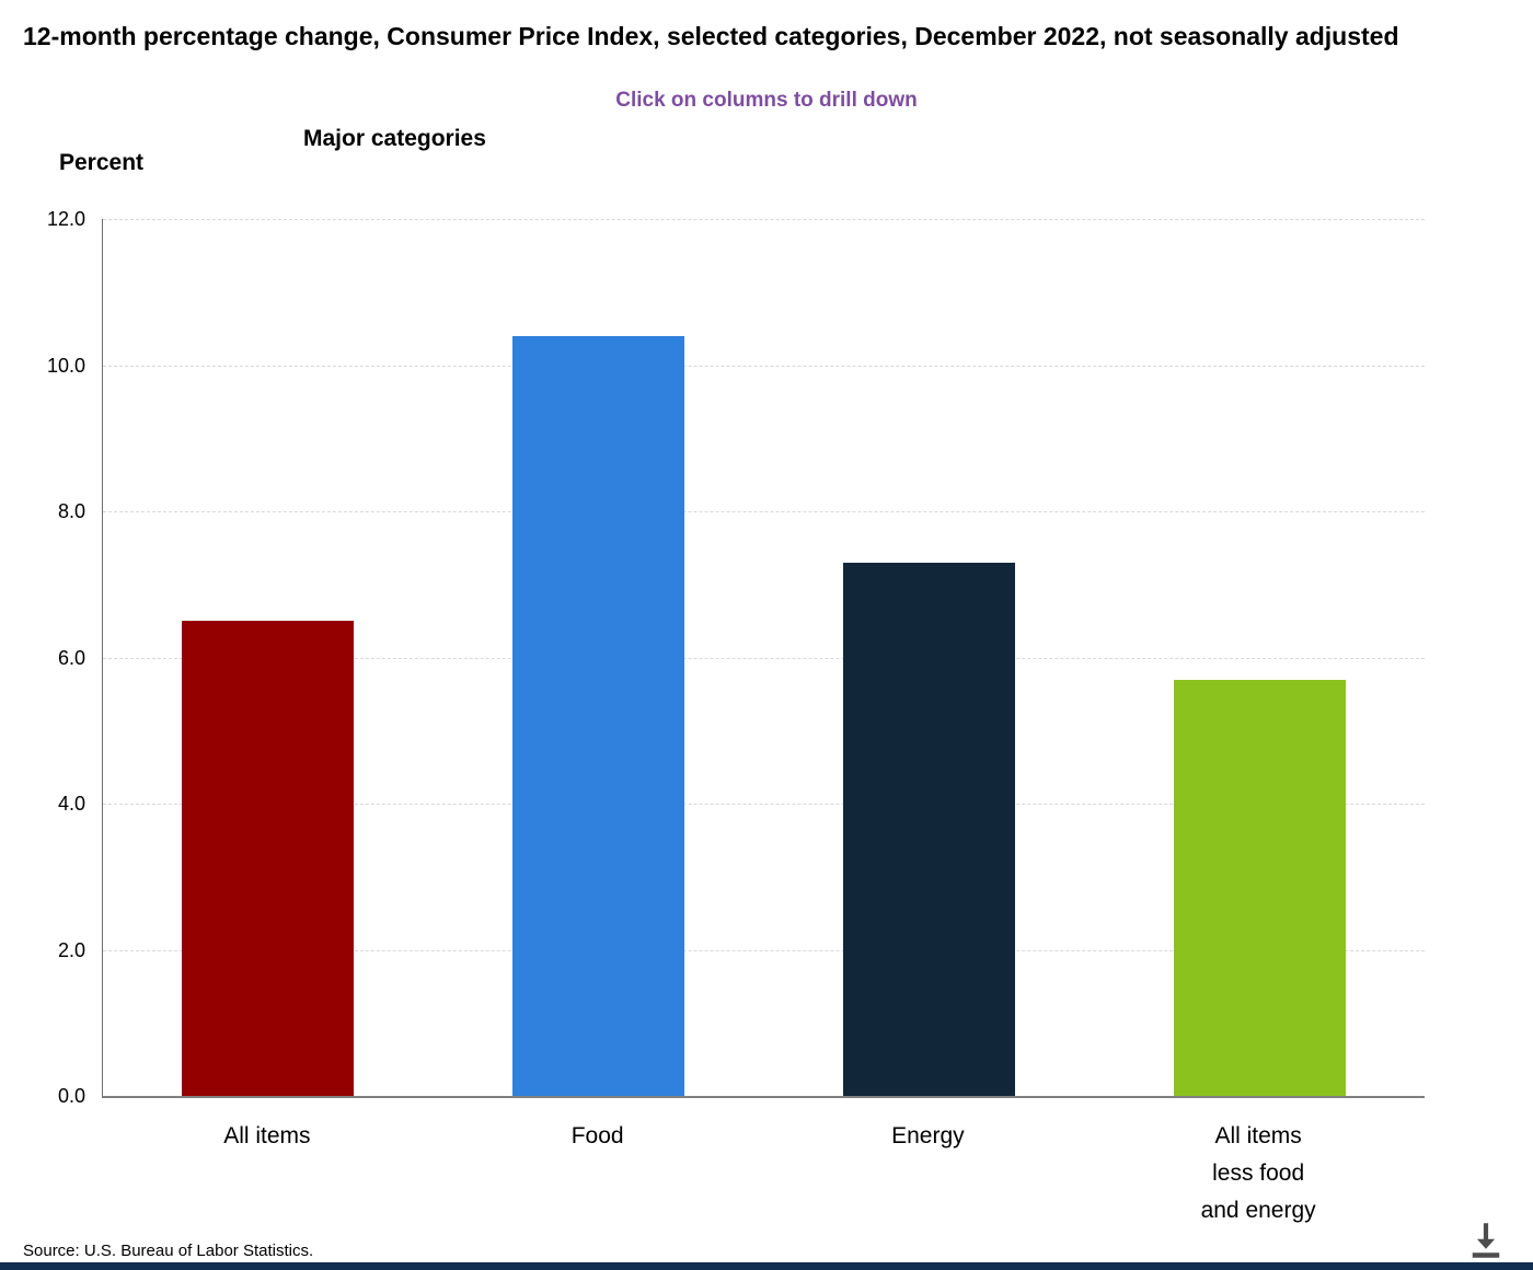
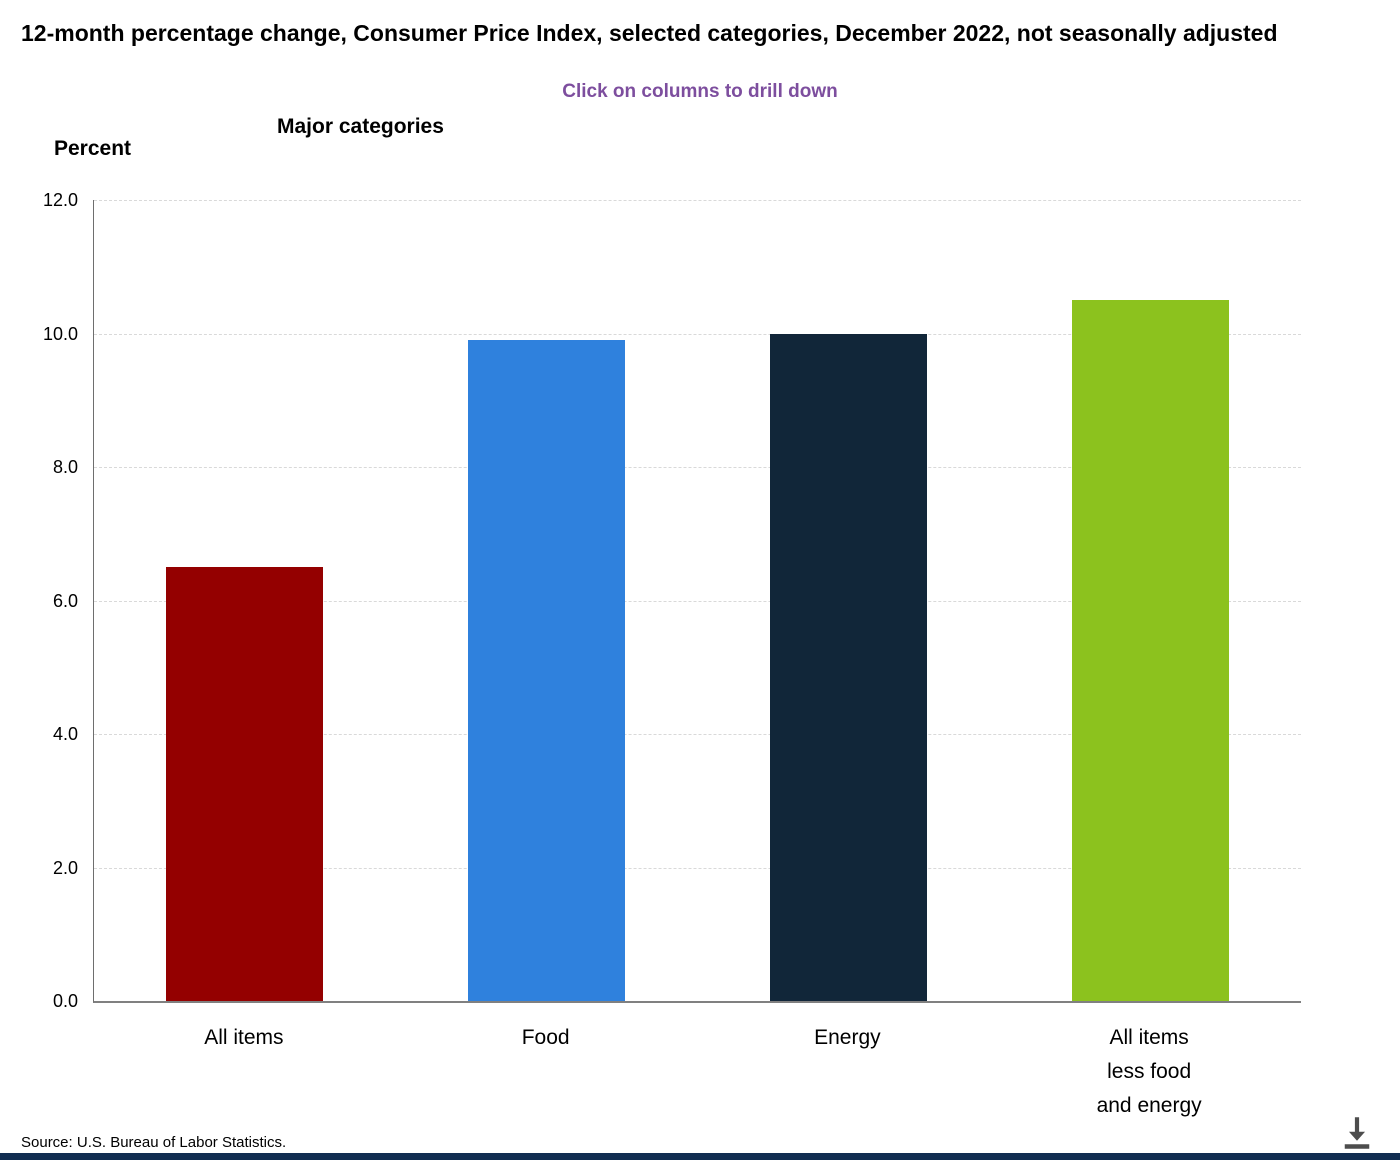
Food: 10.4 -> 9.9
Energy: 7.3 -> 10.0
All items less food and energy: 5.7 -> 10.5
